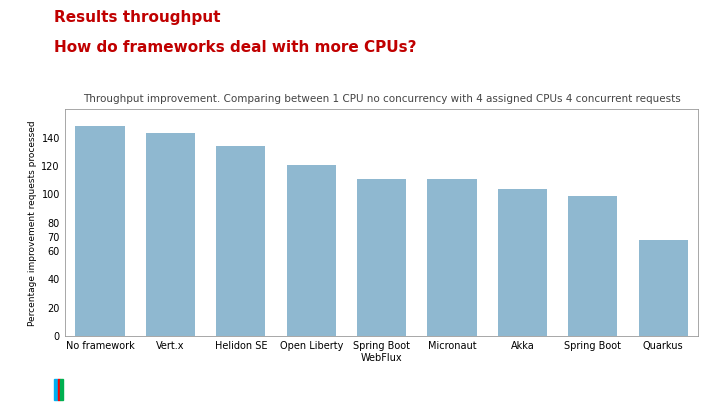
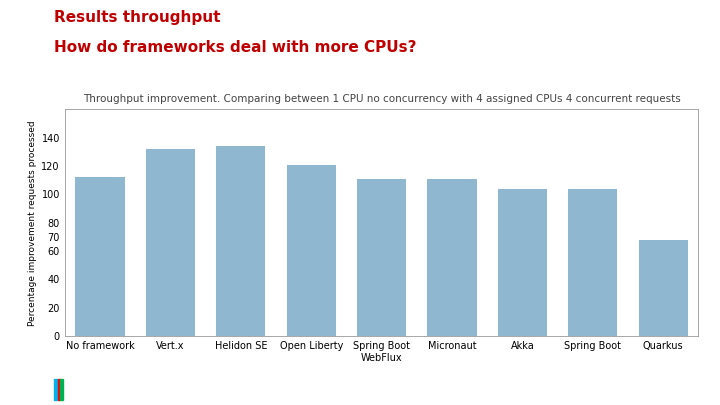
No framework: 148 -> 112
Vert.x: 143 -> 132
Spring Boot: 99 -> 104
